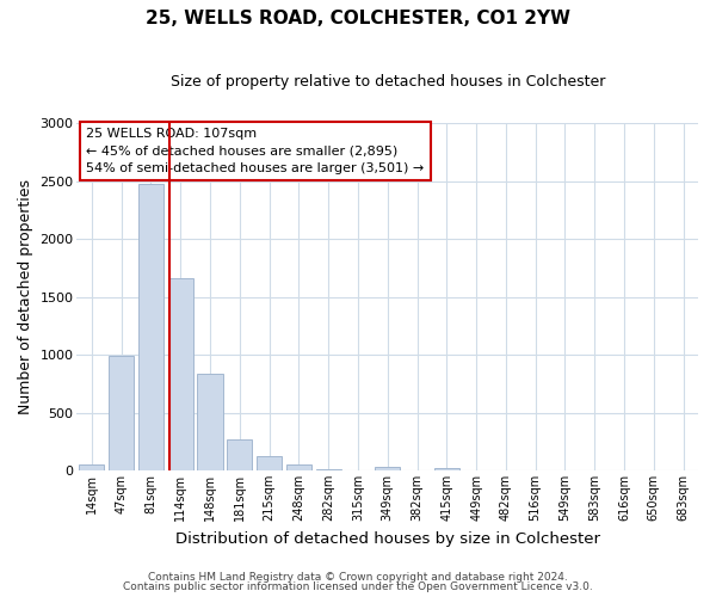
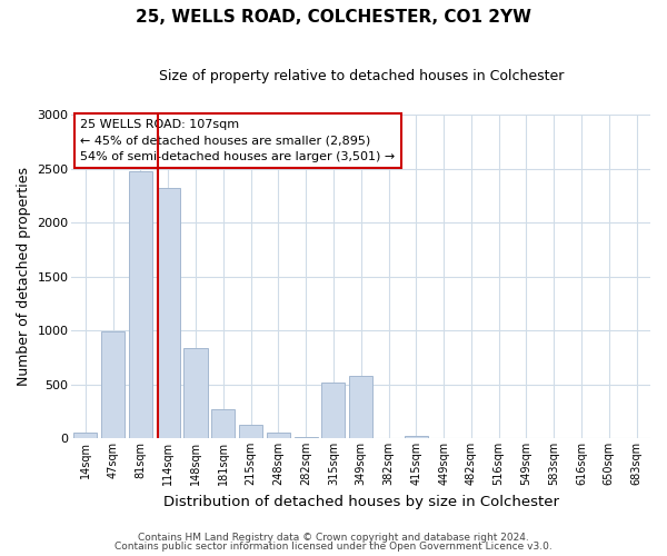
114sqm: 1660 -> 2320
315sqm: 0 -> 520
349sqm: 40 -> 580
